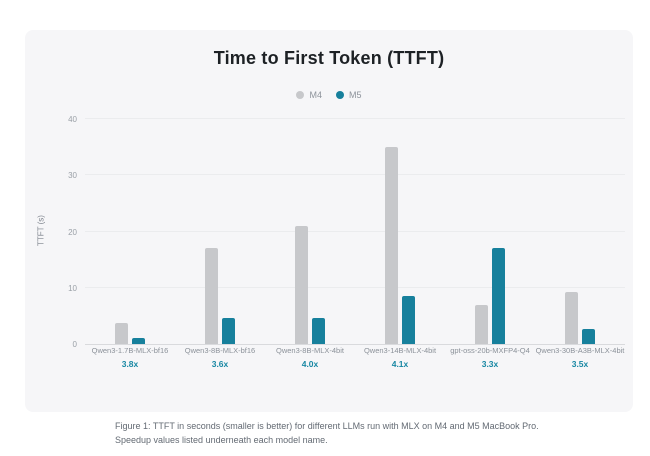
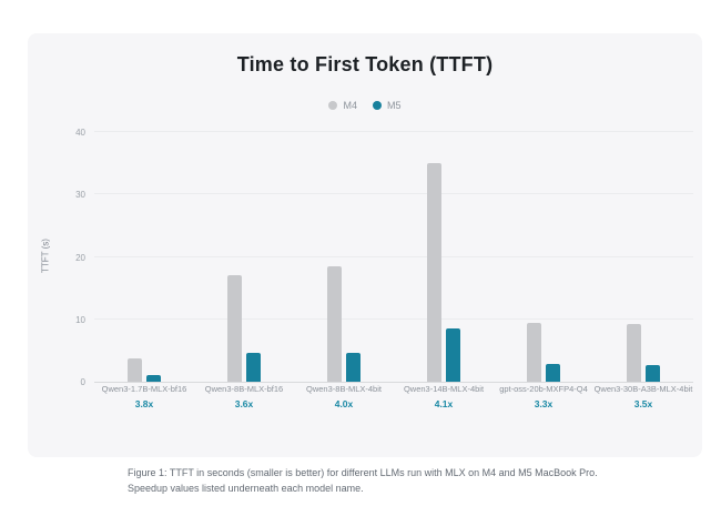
M4/Qwen3-8B-MLX-4bit: 21 -> 18
M4/gpt-oss-20b-MXFP4-Q4: 7 -> 10
M5/gpt-oss-20b-MXFP4-Q4: 17 -> 3
